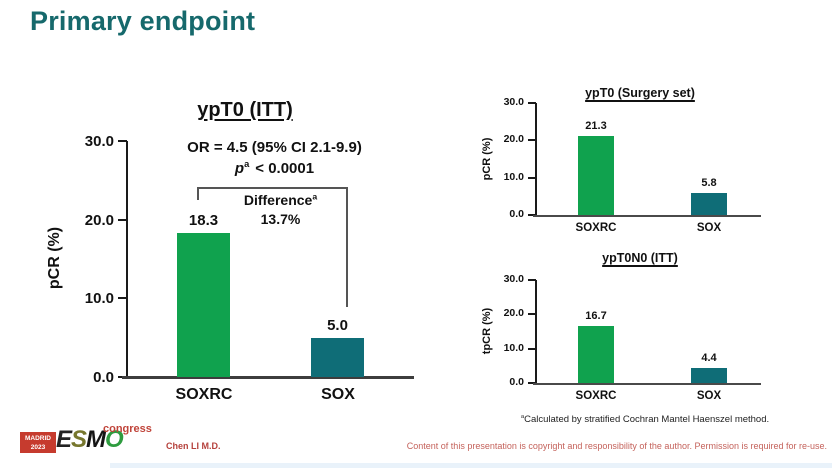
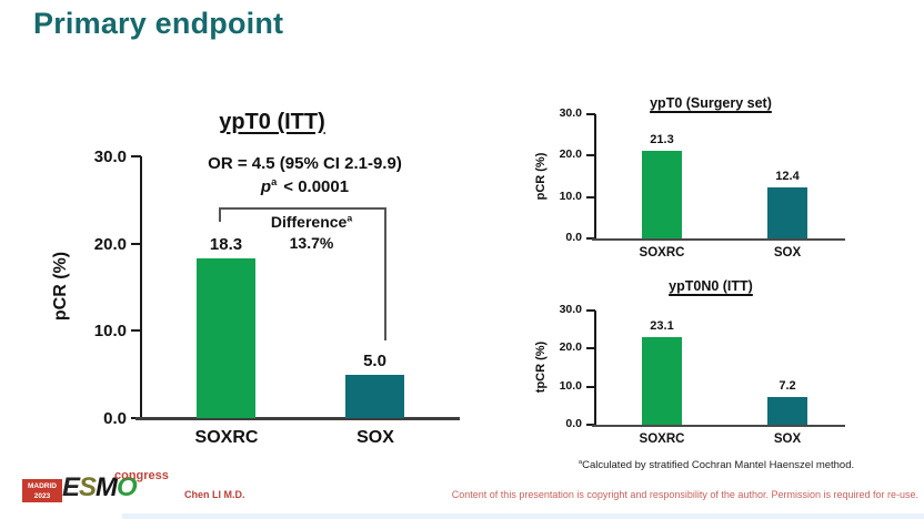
ypT0 (Surgery set)/SOX: 5.8 -> 12.4
ypT0N0 (ITT)/SOXRC: 16.7 -> 23.1
ypT0N0 (ITT)/SOX: 4.4 -> 7.2
